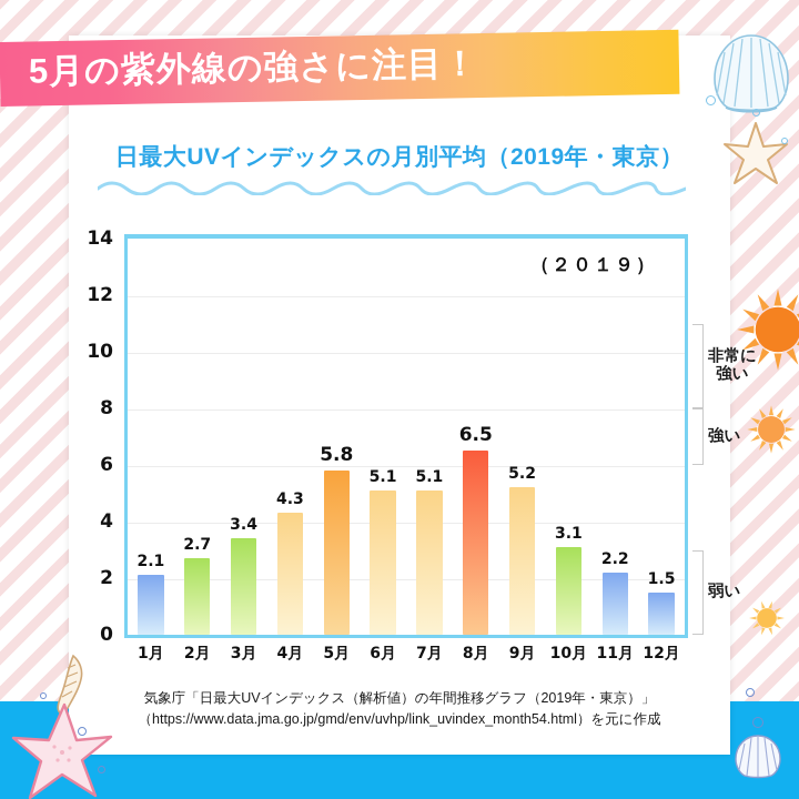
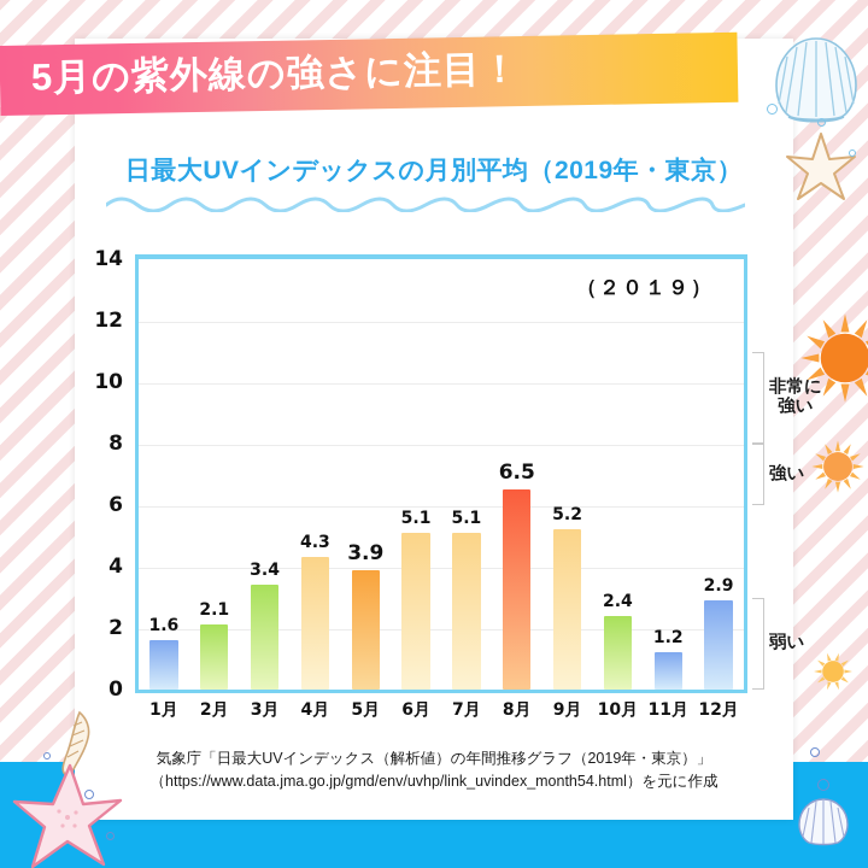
1月: 2.1 -> 1.6
2月: 2.7 -> 2.1
5月: 5.8 -> 3.9
10月: 3.1 -> 2.4
11月: 2.2 -> 1.2
12月: 1.5 -> 2.9
